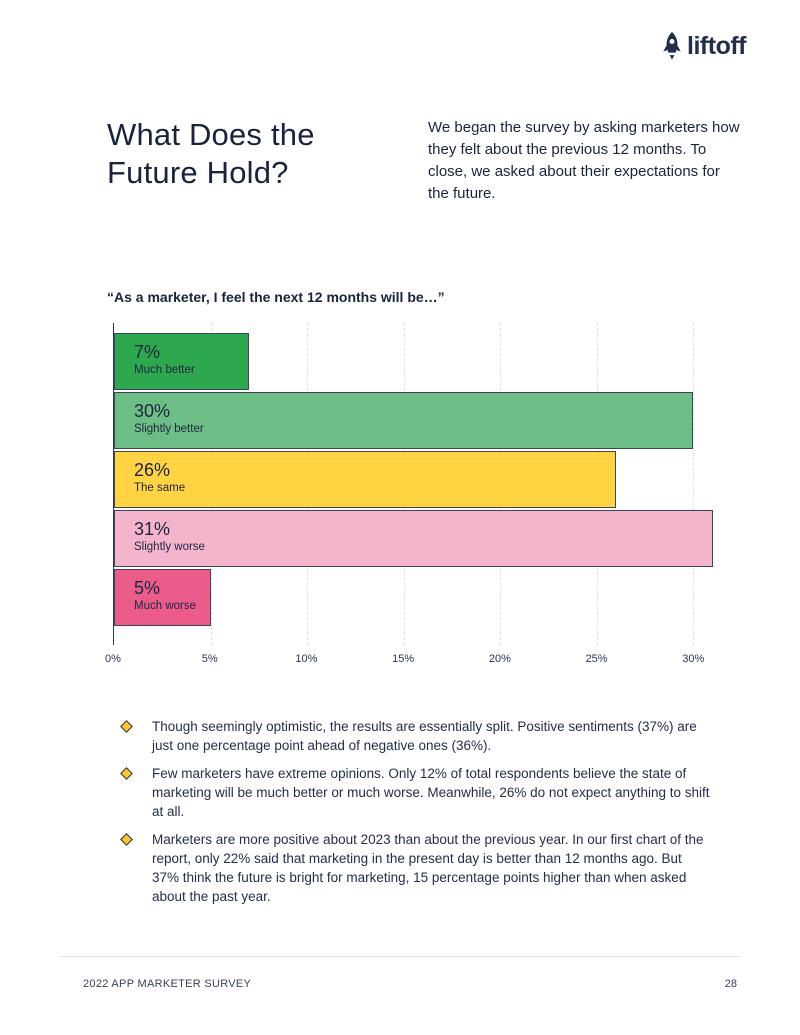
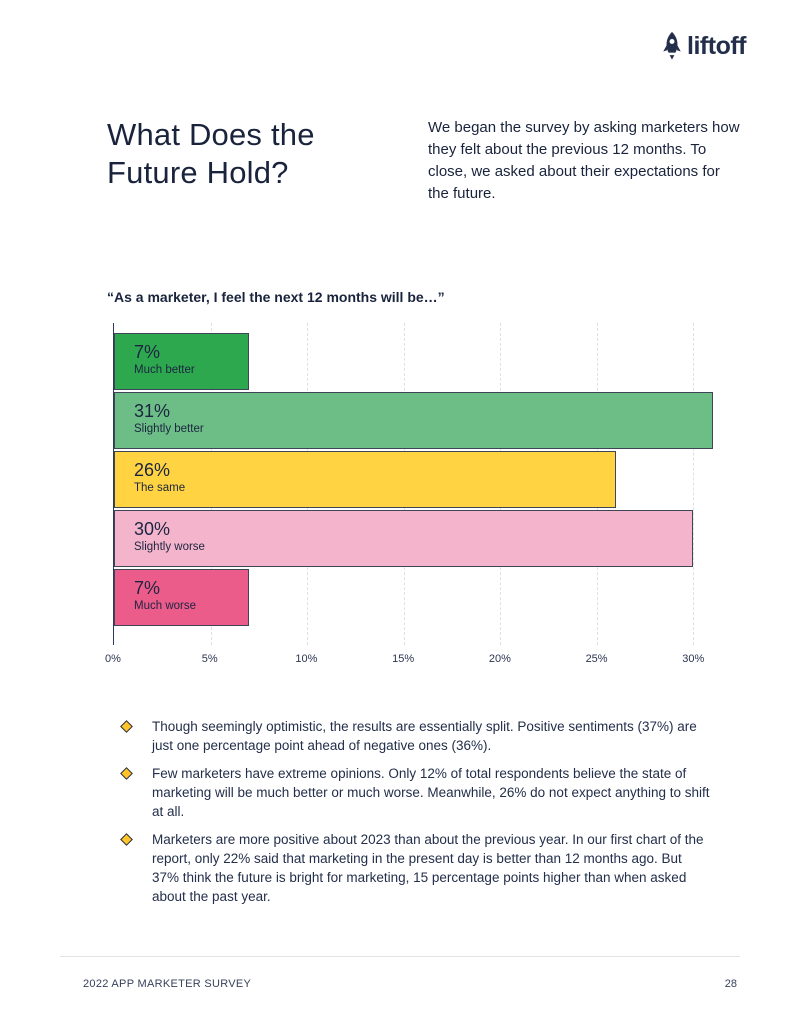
Slightly better: 30% -> 31%
Slightly worse: 31% -> 30%
Much worse: 5% -> 7%
